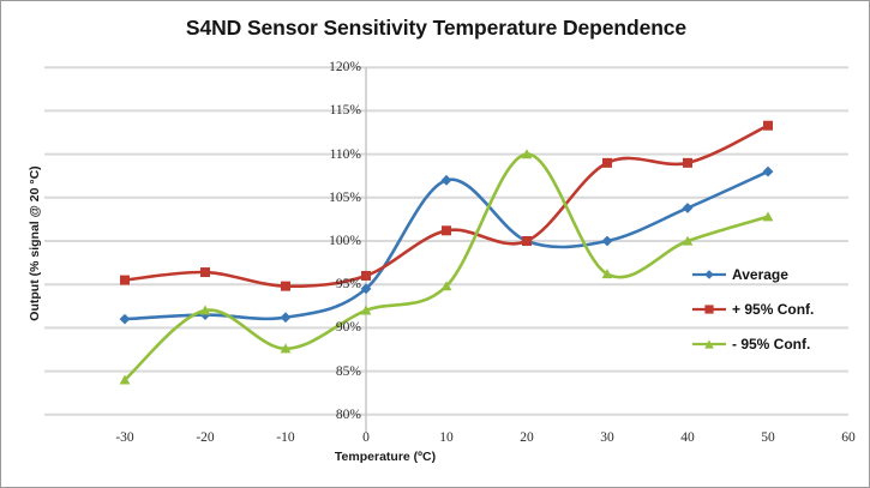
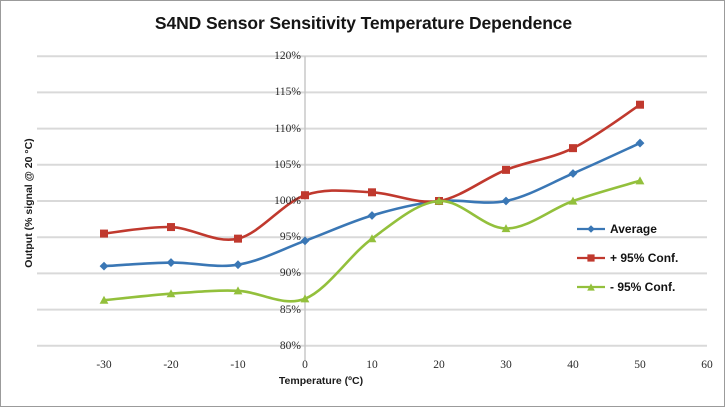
- 95% Conf./-30: 84% -> 86%
- 95% Conf./-20: 92% -> 87%
+ 95% Conf./0: 96% -> 101%
- 95% Conf./0: 92% -> 86%
Average/10: 107% -> 98%
- 95% Conf./20: 110% -> 100%
+ 95% Conf./30: 109% -> 104%
+ 95% Conf./40: 109% -> 107%
